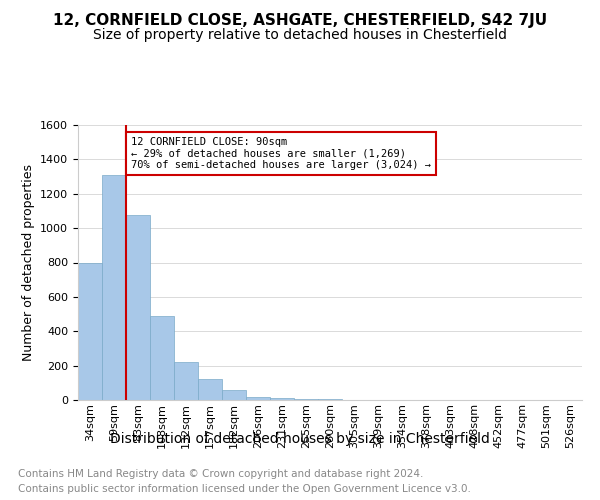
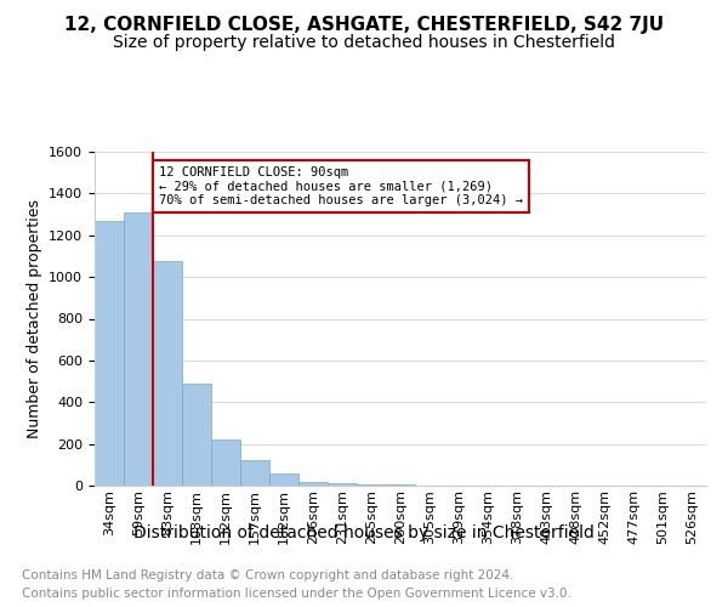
34sqm: 800 -> 1270
